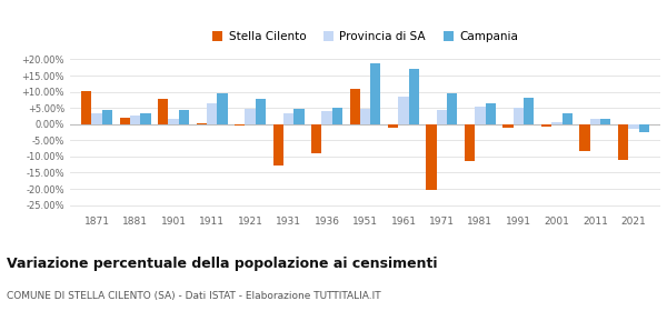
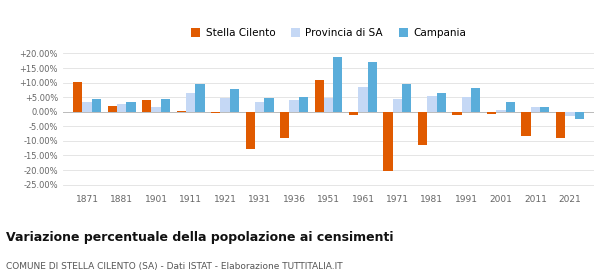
Stella Cilento/1901: 7.7% -> 4.0%
Stella Cilento/2021: -11.2% -> -9.0%
